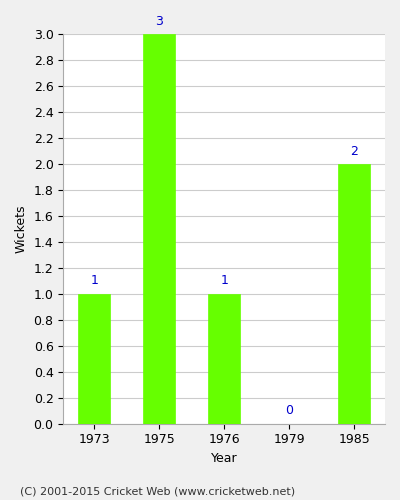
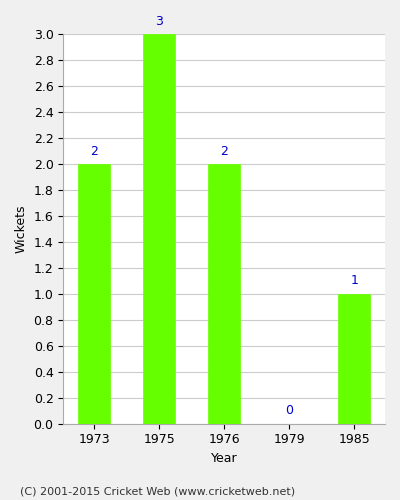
1973: 1 -> 2
1976: 1 -> 2
1985: 2 -> 1
